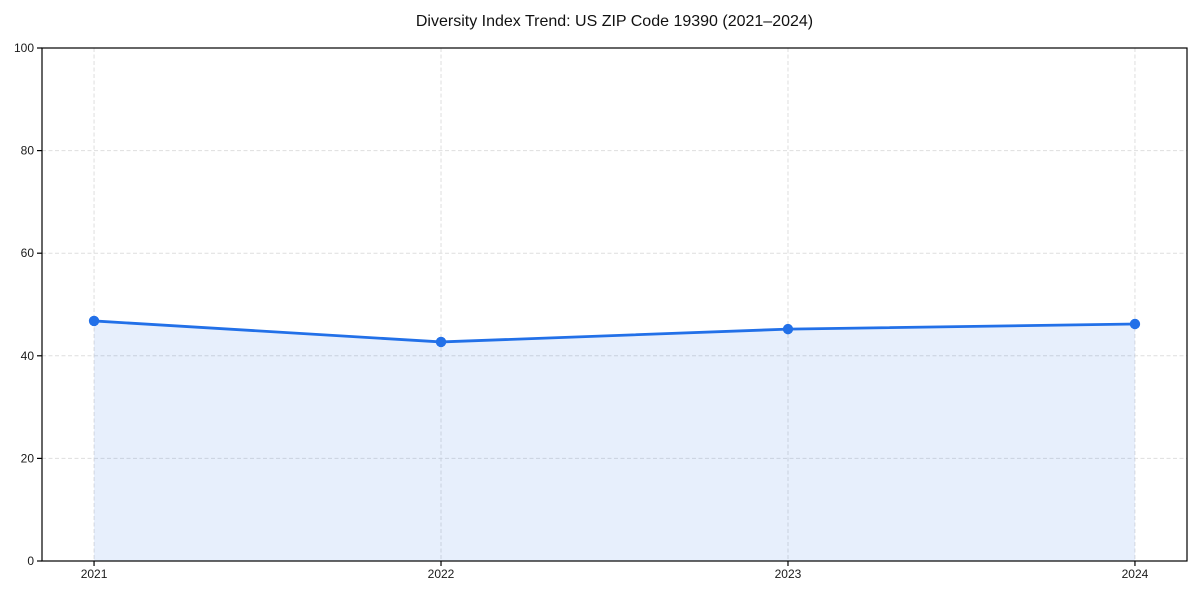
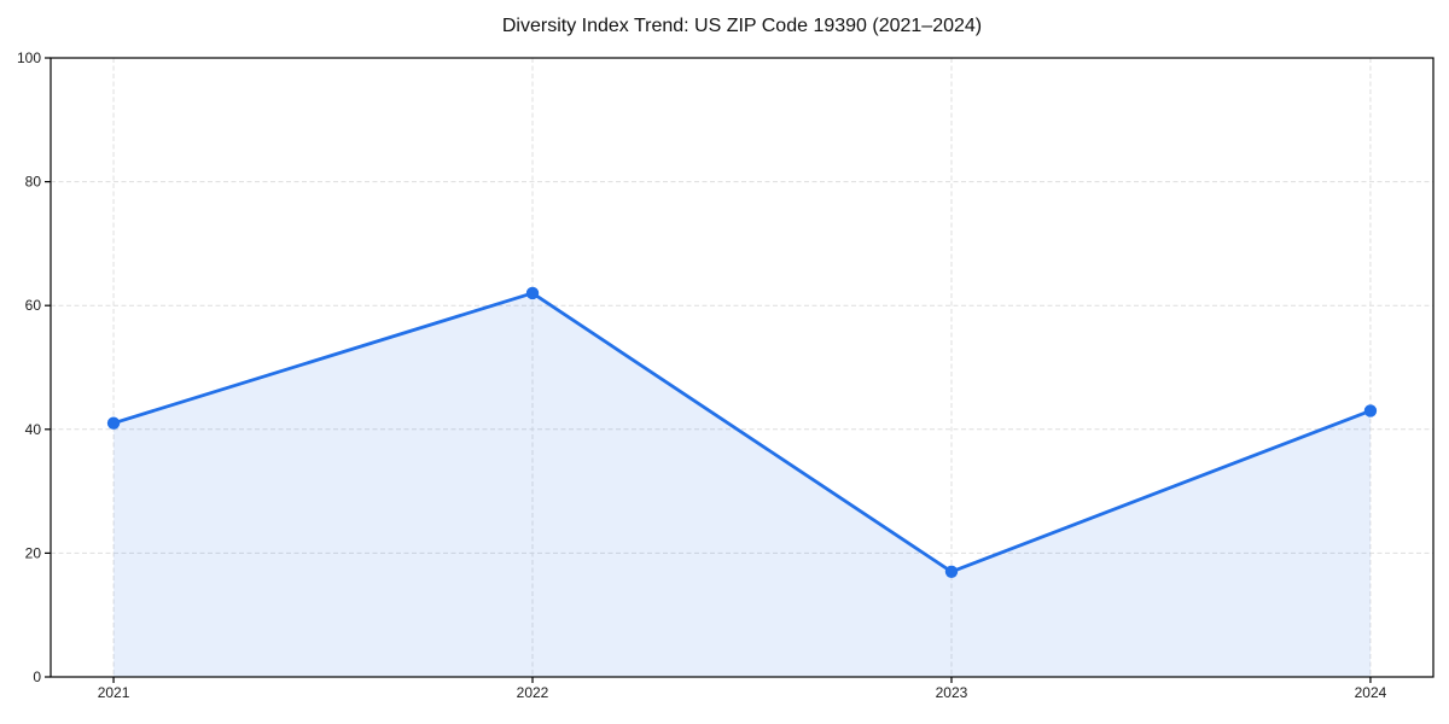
2021: 47 -> 41
2022: 43 -> 62
2023: 45 -> 17
2024: 46 -> 43
